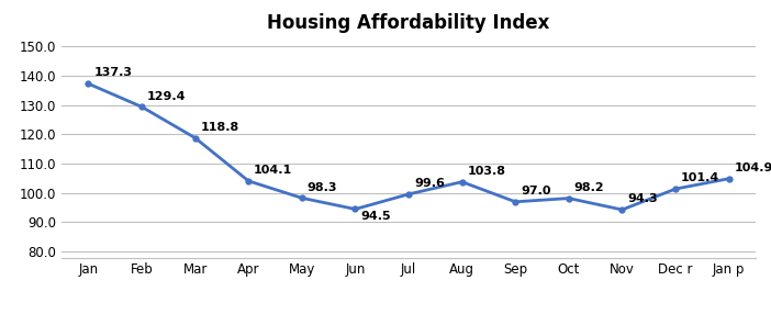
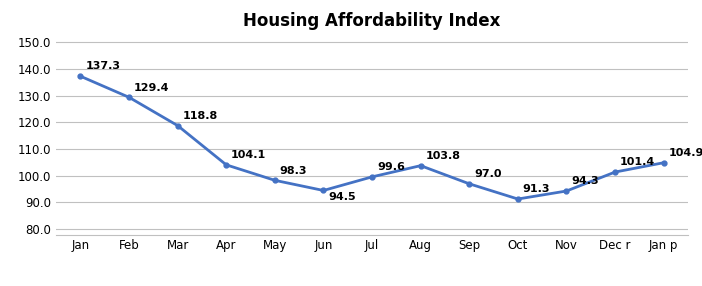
Oct: 98.2 -> 91.3
